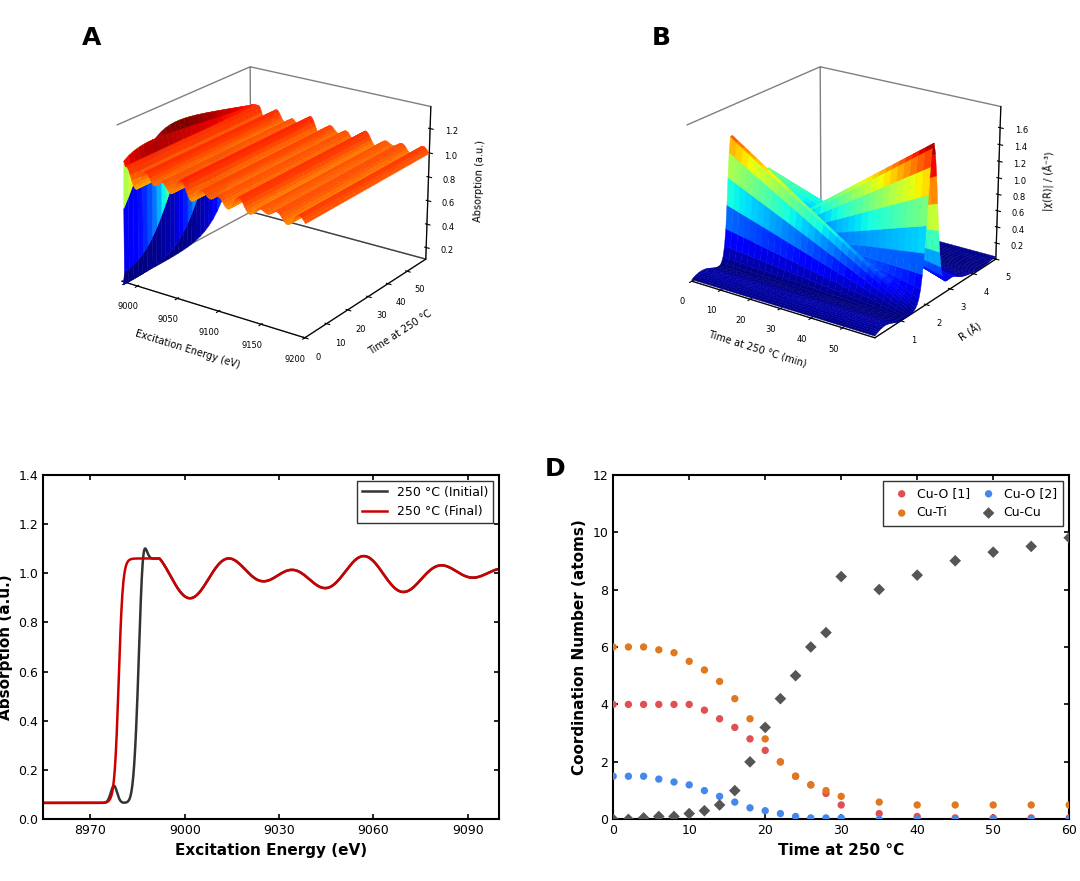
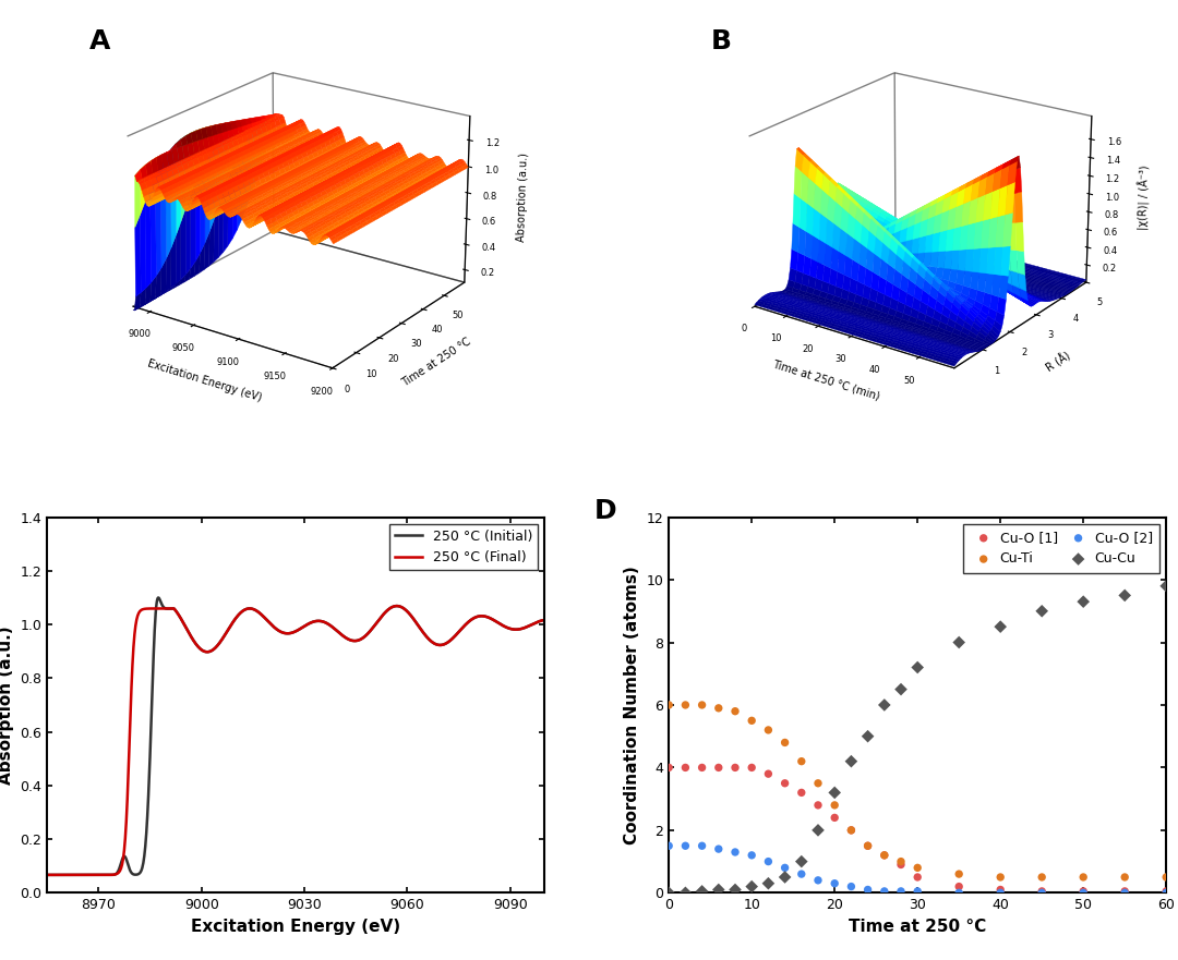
Cu-Cu/30: 8.45 -> 7.20
